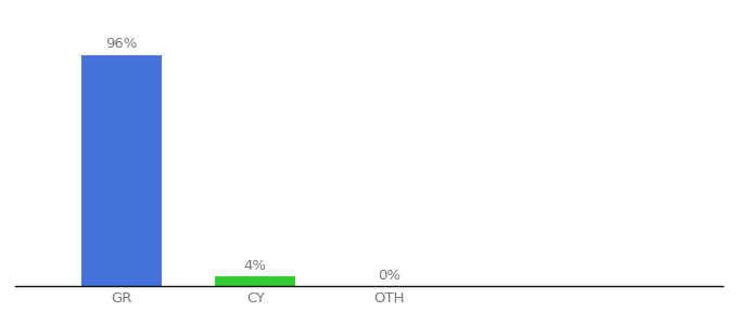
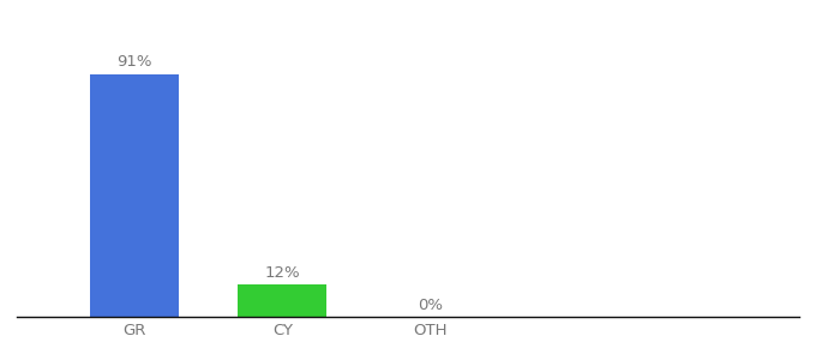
GR: 96% -> 91%
CY: 4% -> 12%
